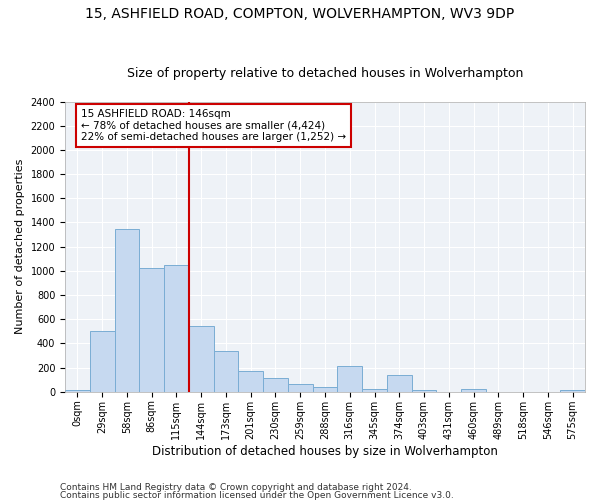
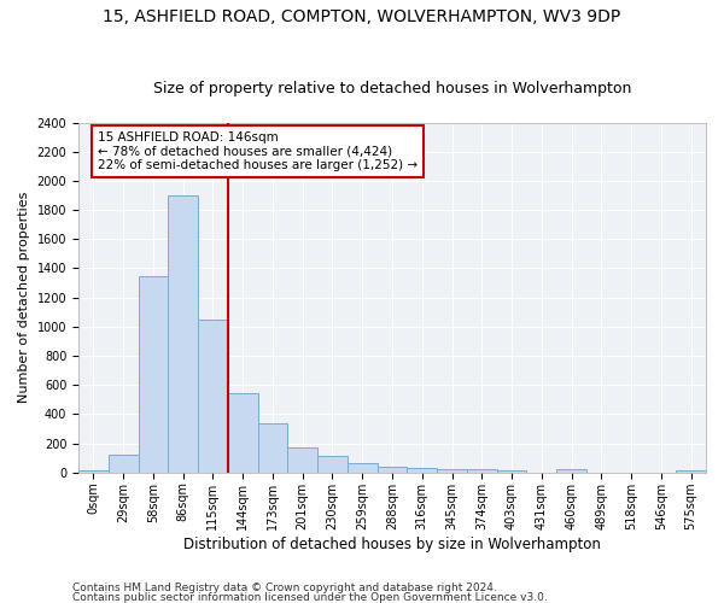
29sqm: 500 -> 120
86sqm: 1020 -> 1900
316sqm: 210 -> 30
374sqm: 140 -> 20
